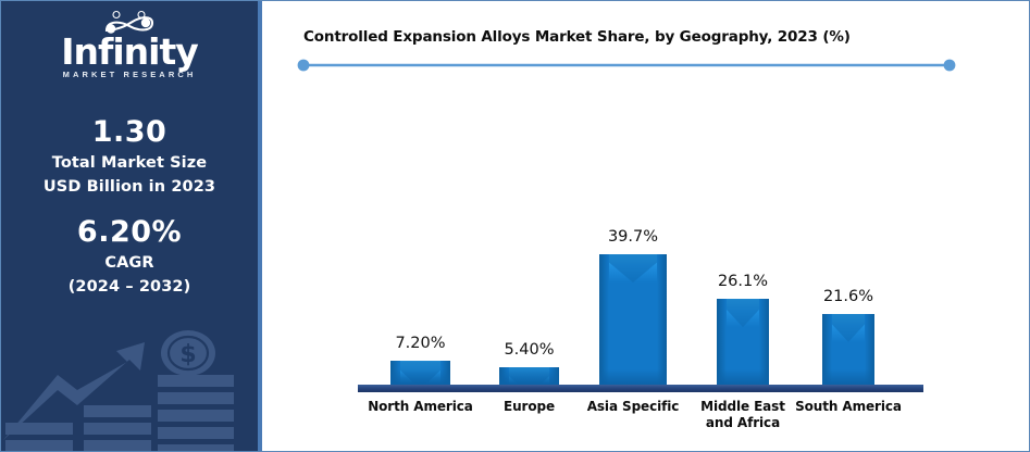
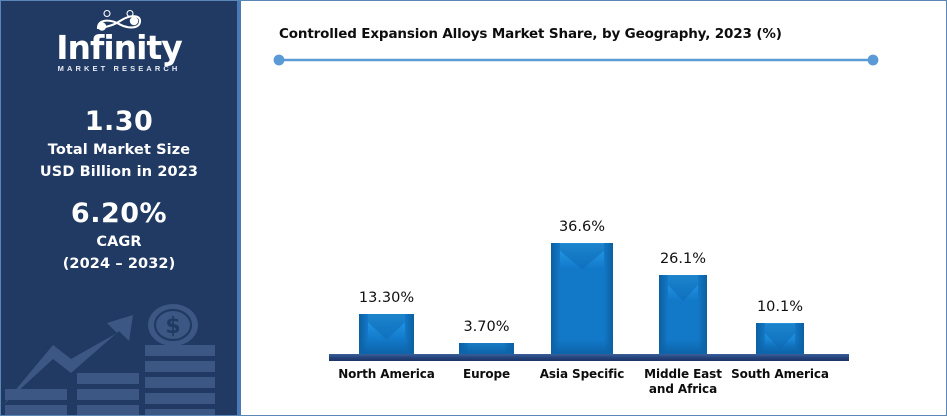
North America: 7.20% -> 13.30%
Europe: 5.40% -> 3.70%
Asia Specific: 39.7% -> 36.6%
South America: 21.6% -> 10.1%
